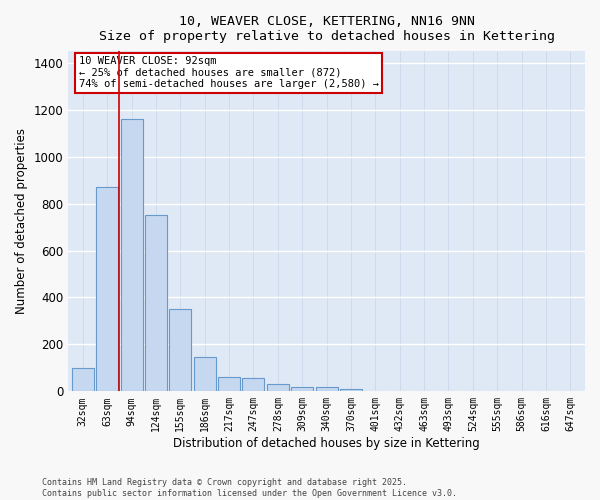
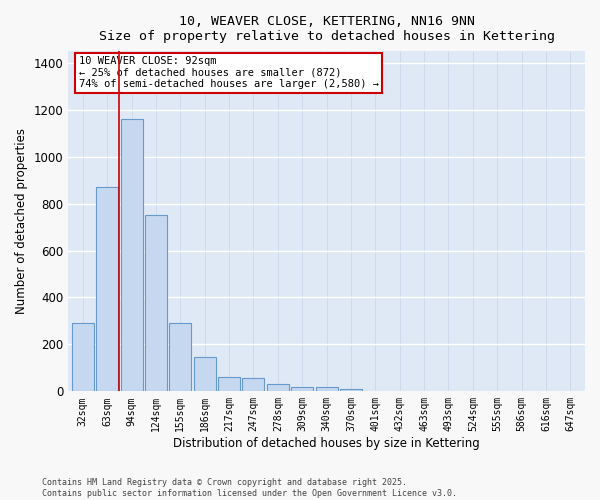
32sqm: 100 -> 290
155sqm: 350 -> 290
